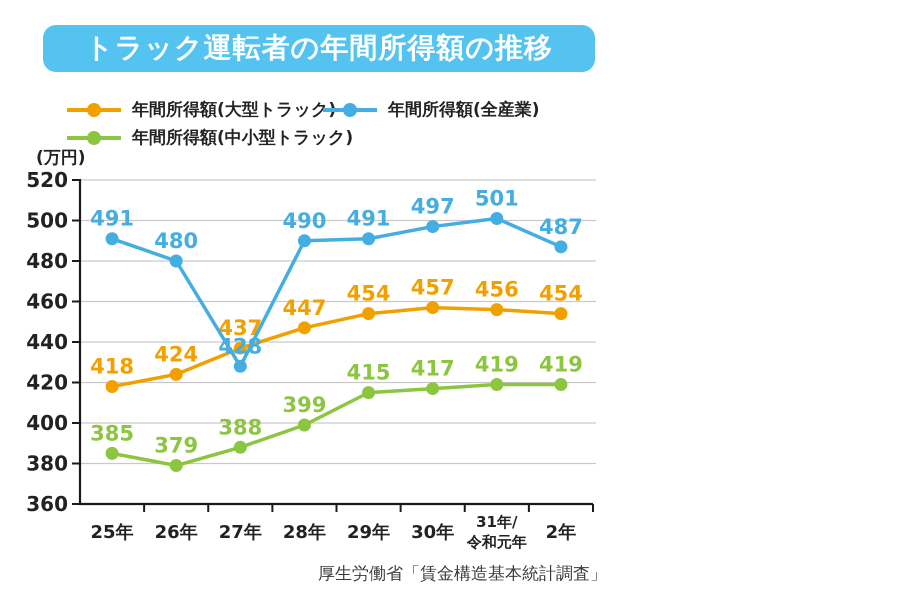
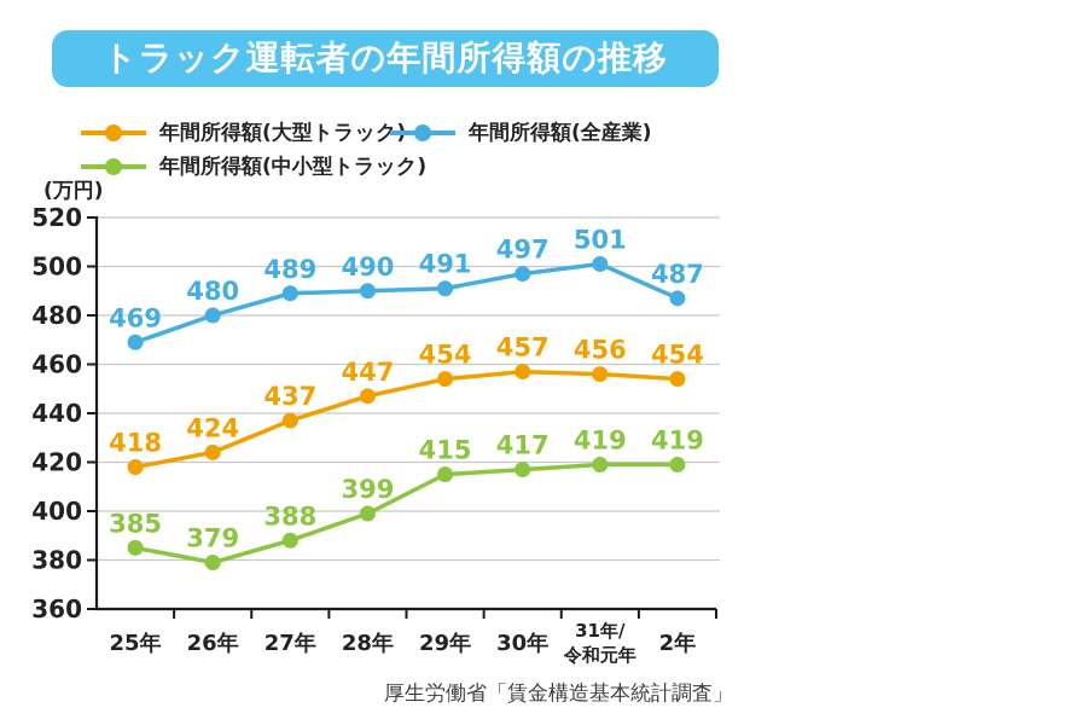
年間所得額(全産業)/25年: 491 -> 469
年間所得額(全産業)/27年: 428 -> 489
